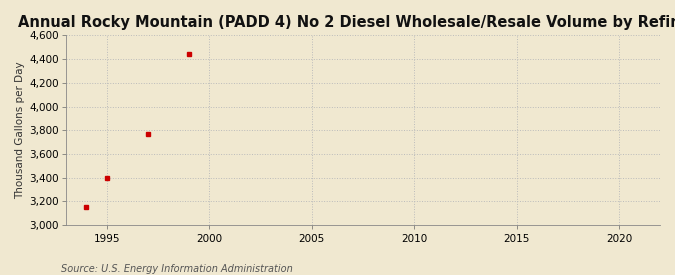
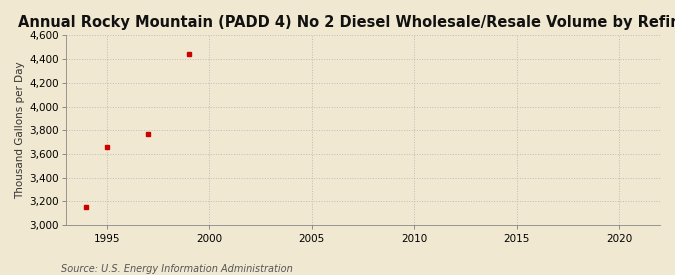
1995: 3,400 -> 3,660
